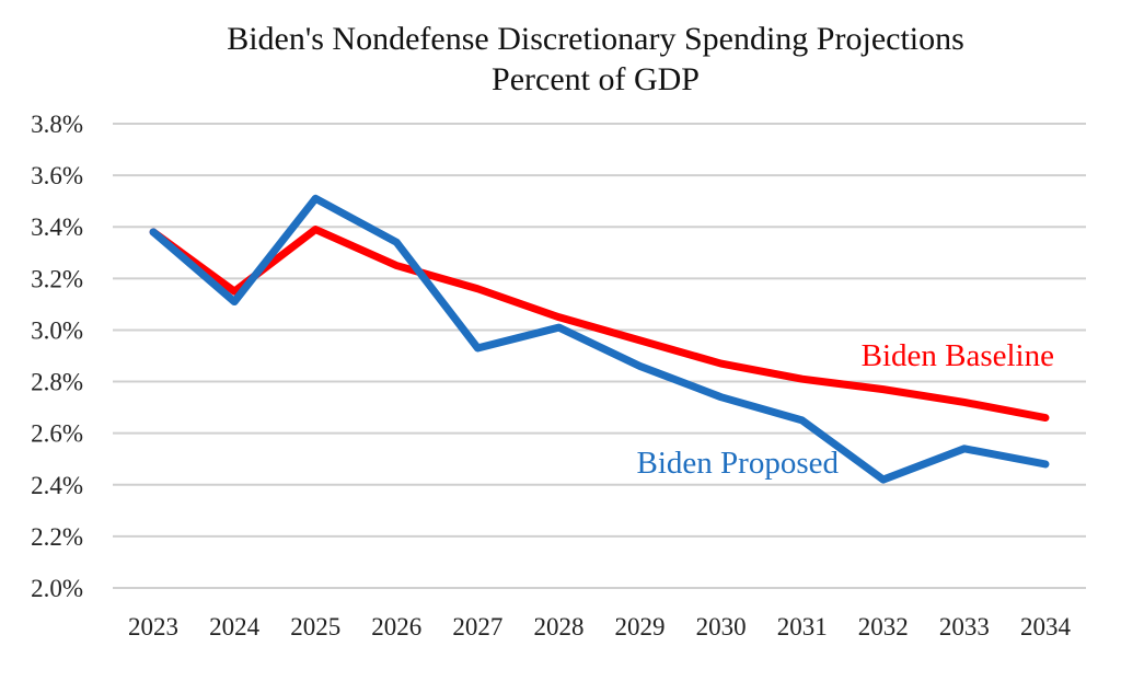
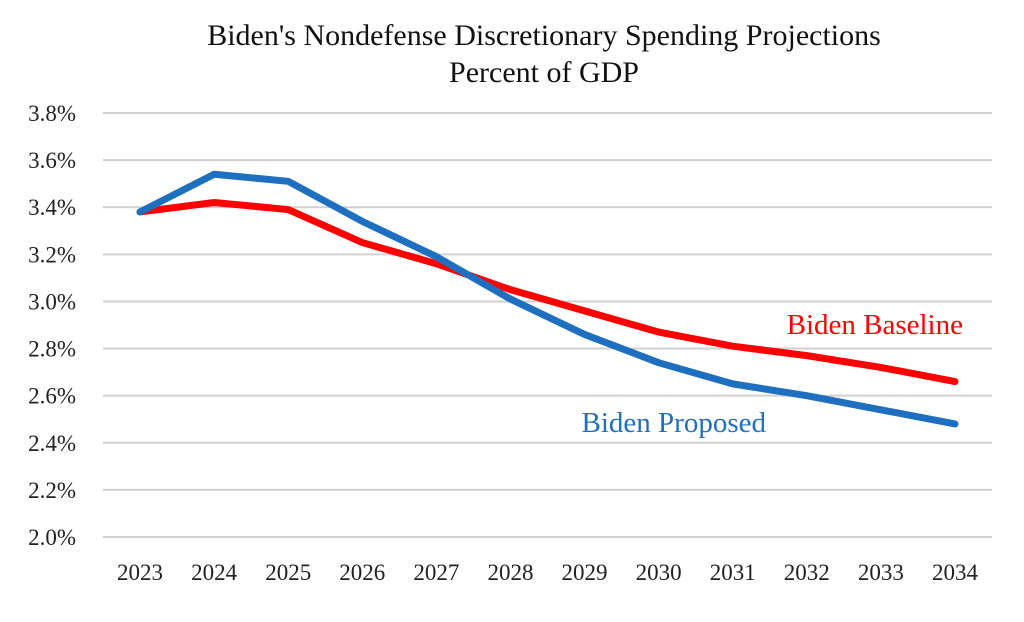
Biden Baseline/2024: 3.15% -> 3.42%
Biden Proposed/2024: 3.11% -> 3.54%
Biden Proposed/2027: 2.93% -> 3.19%
Biden Proposed/2032: 2.42% -> 2.60%
